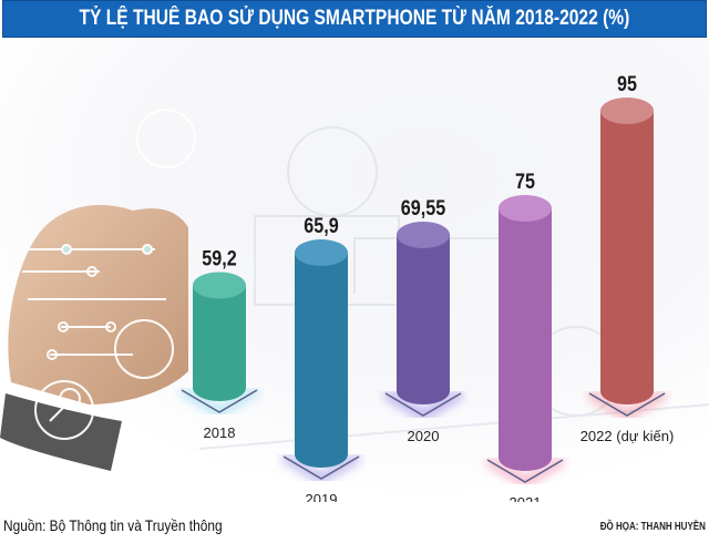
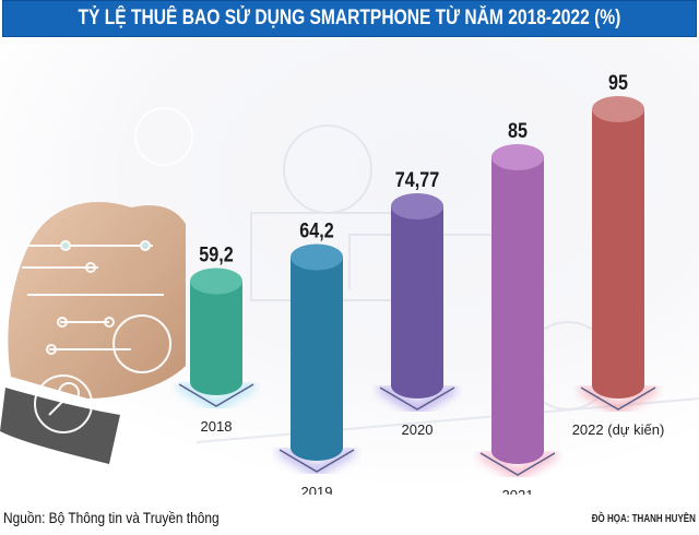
2019: 65,9 -> 64,2
2020: 69,55 -> 74,77
2021: 75 -> 85
